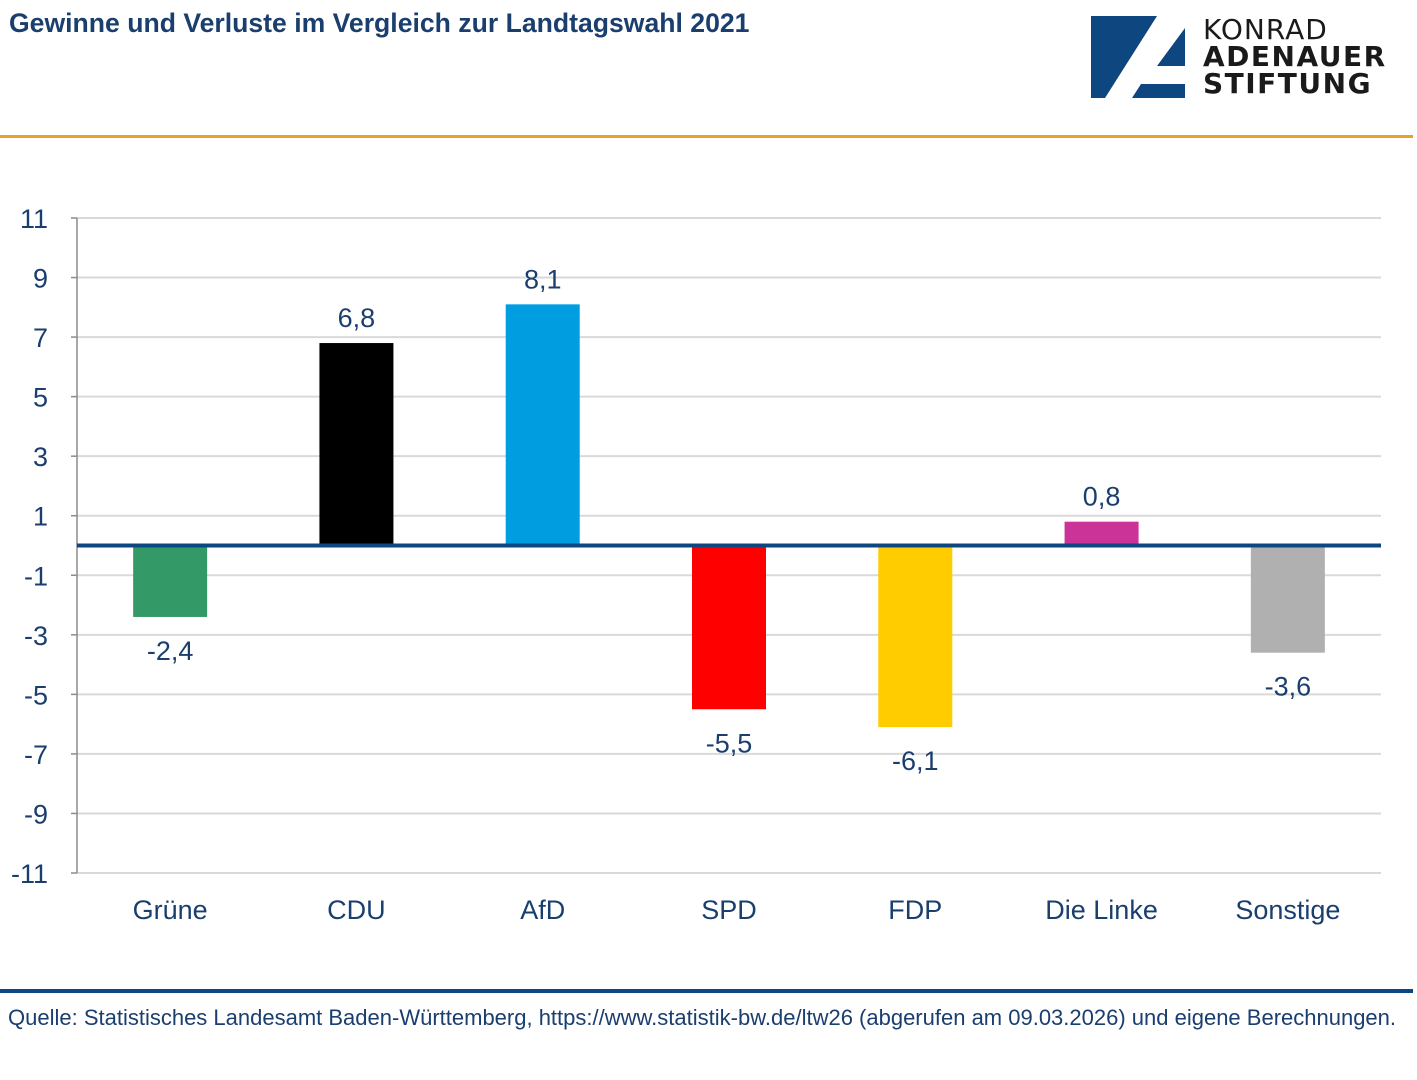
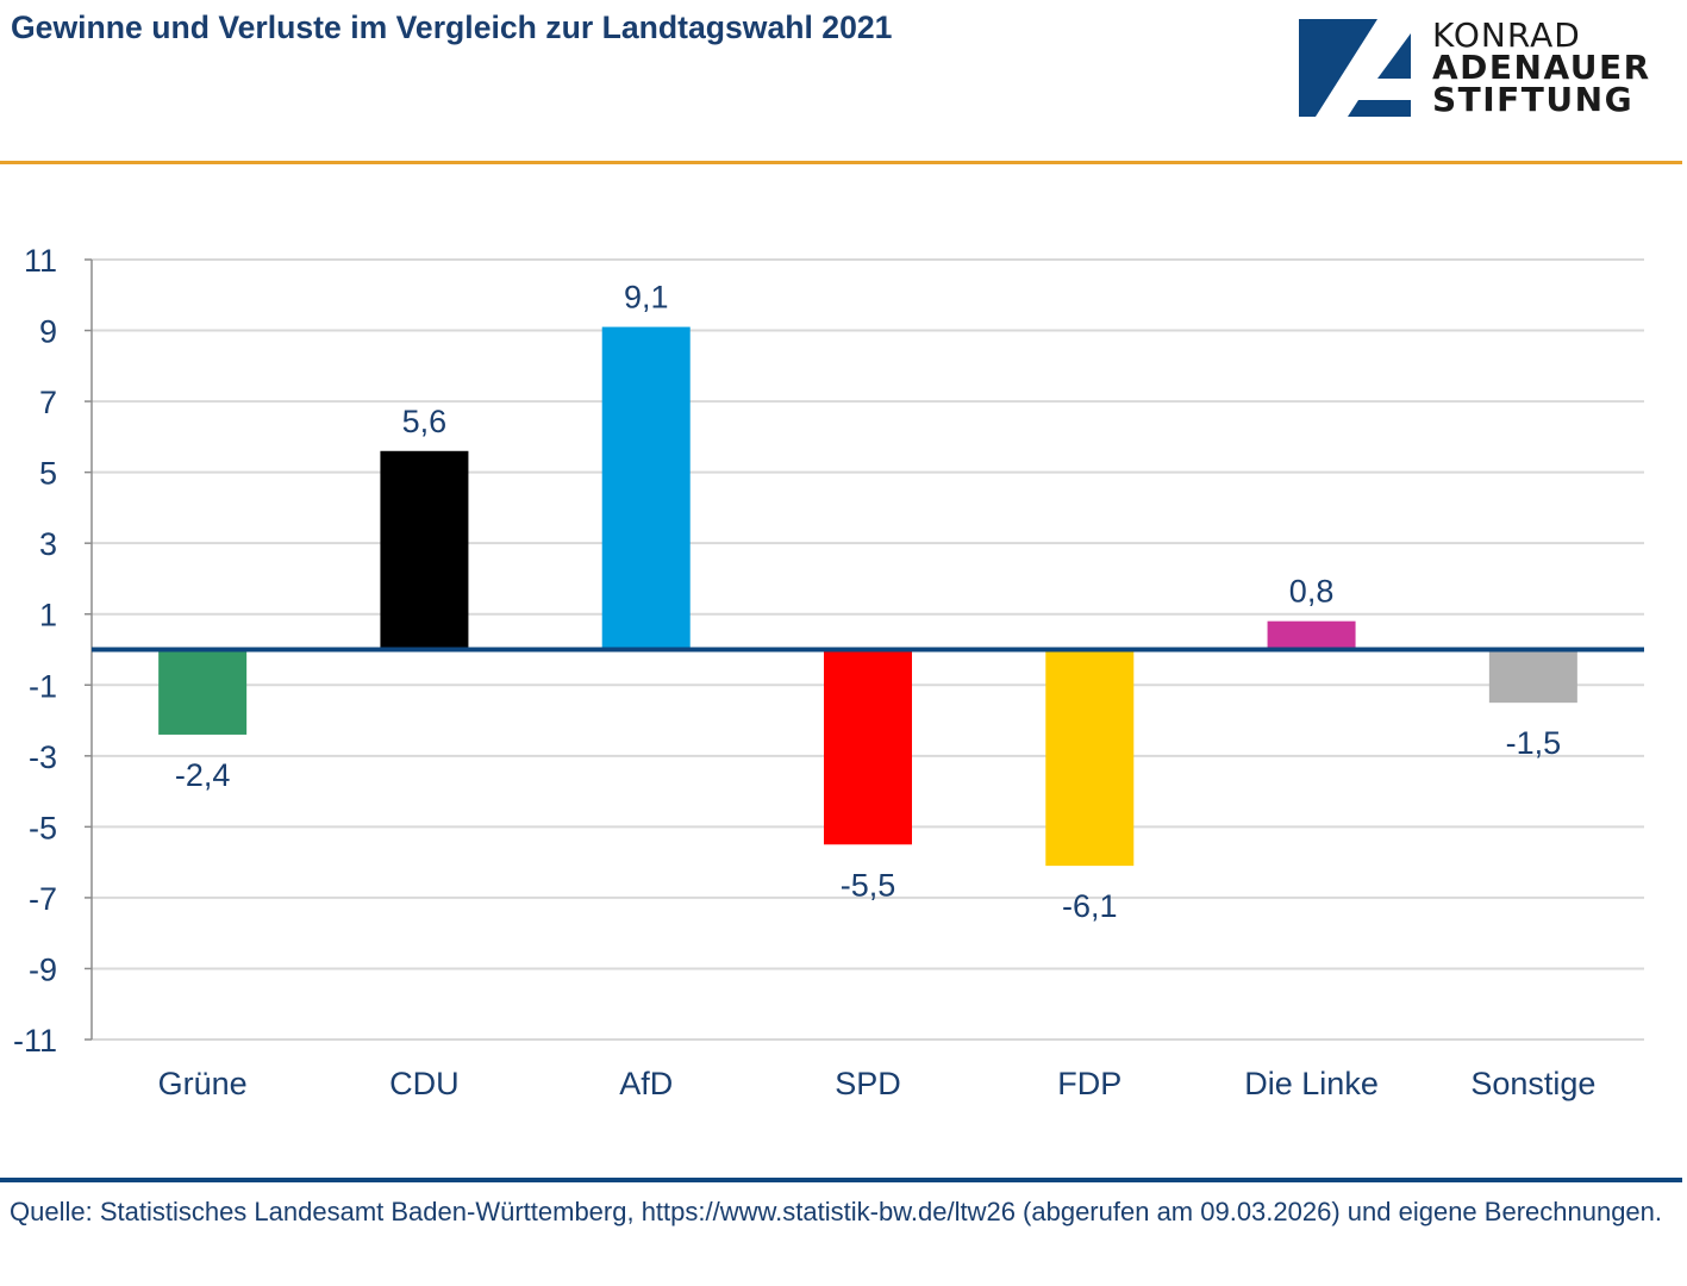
CDU: 6,8 -> 5,6
AfD: 8,1 -> 9,1
Sonstige: -3,6 -> -1,5
